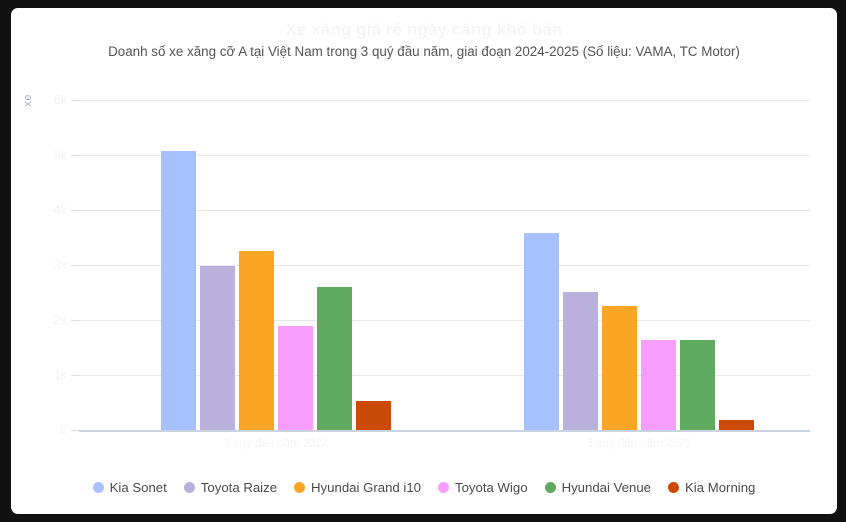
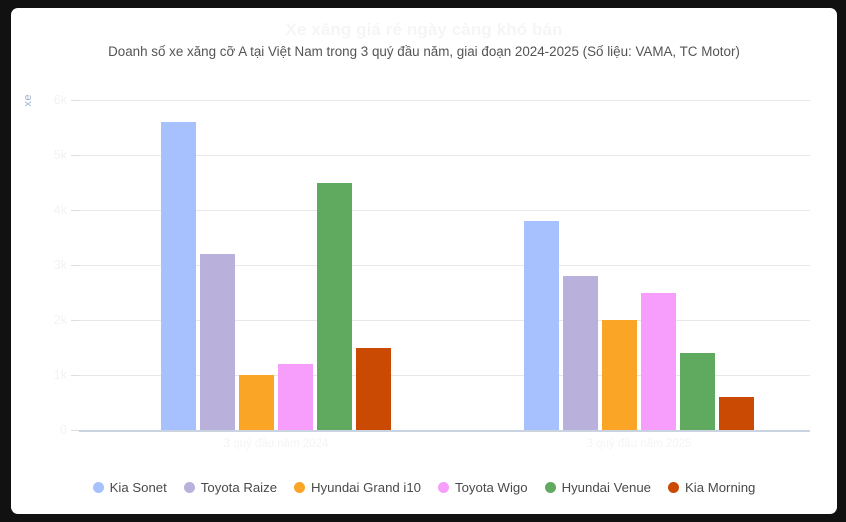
Kia Sonet/3 quý đầu năm 2024: 5.1k -> 5.6k
Toyota Raize/3 quý đầu năm 2024: 3.0k -> 3.2k
Hyundai Grand i10/3 quý đầu năm 2024: 3.2k -> 1.0k
Toyota Wigo/3 quý đầu năm 2024: 1.9k -> 1.2k
Hyundai Venue/3 quý đầu năm 2024: 2.6k -> 4.5k
Kia Morning/3 quý đầu năm 2024: 0.5k -> 1.5k
Kia Sonet/3 quý đầu năm 2025: 3.6k -> 3.8k
Toyota Raize/3 quý đầu năm 2025: 2.5k -> 2.8k
Hyundai Grand i10/3 quý đầu năm 2025: 2.2k -> 2.0k
Toyota Wigo/3 quý đầu năm 2025: 1.6k -> 2.5k
Hyundai Venue/3 quý đầu năm 2025: 1.6k -> 1.4k
Kia Morning/3 quý đầu năm 2025: 0.2k -> 0.6k
